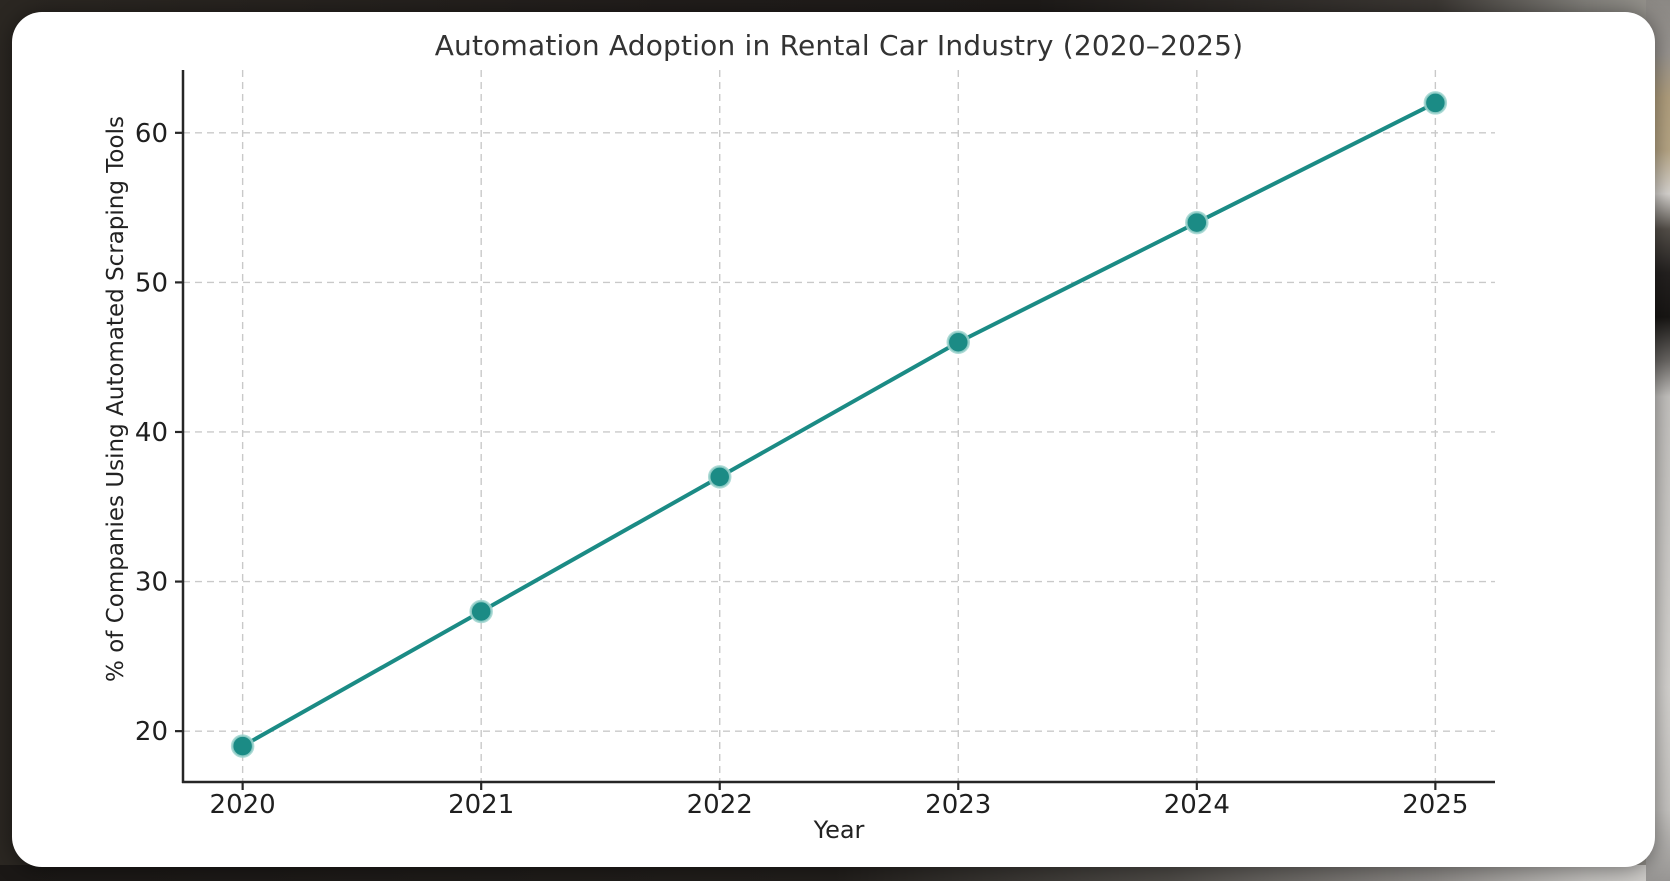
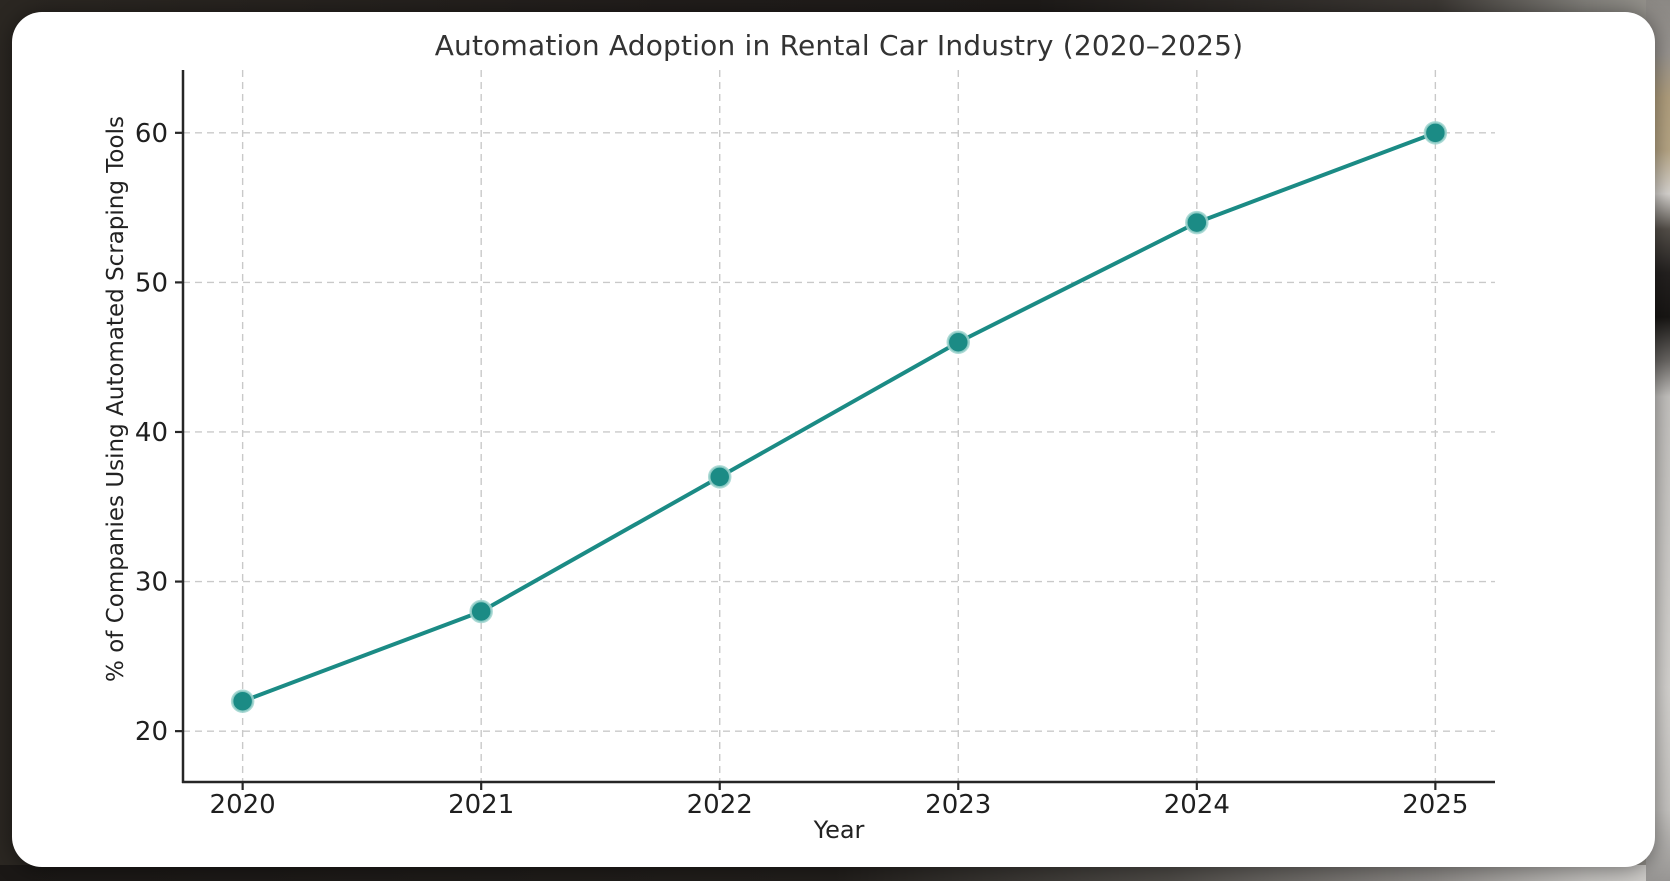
2020: 19 -> 22
2025: 62 -> 60
